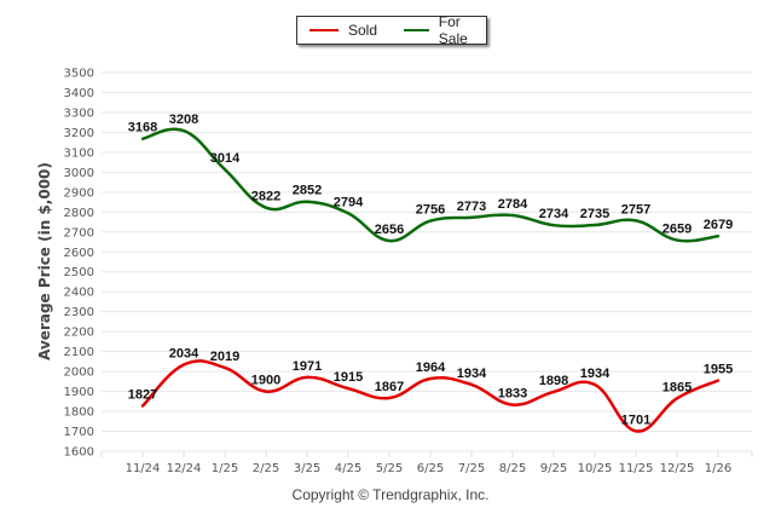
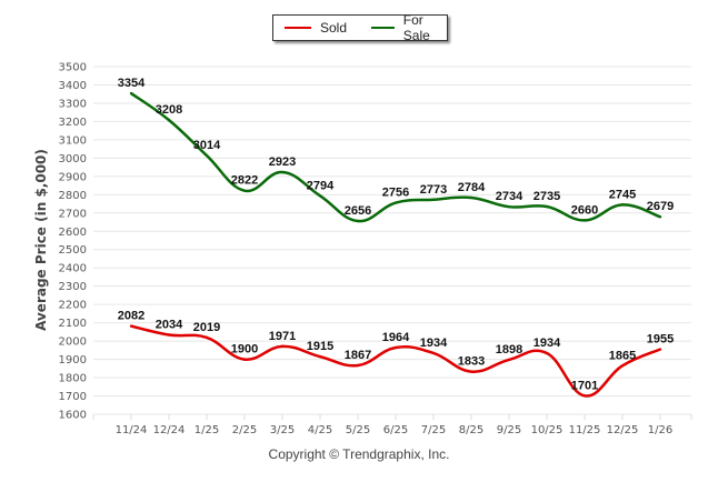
Sold/11/24: 1827 -> 2082
For Sale/11/24: 3168 -> 3354
For Sale/3/25: 2852 -> 2923
For Sale/11/25: 2757 -> 2660
For Sale/12/25: 2659 -> 2745
